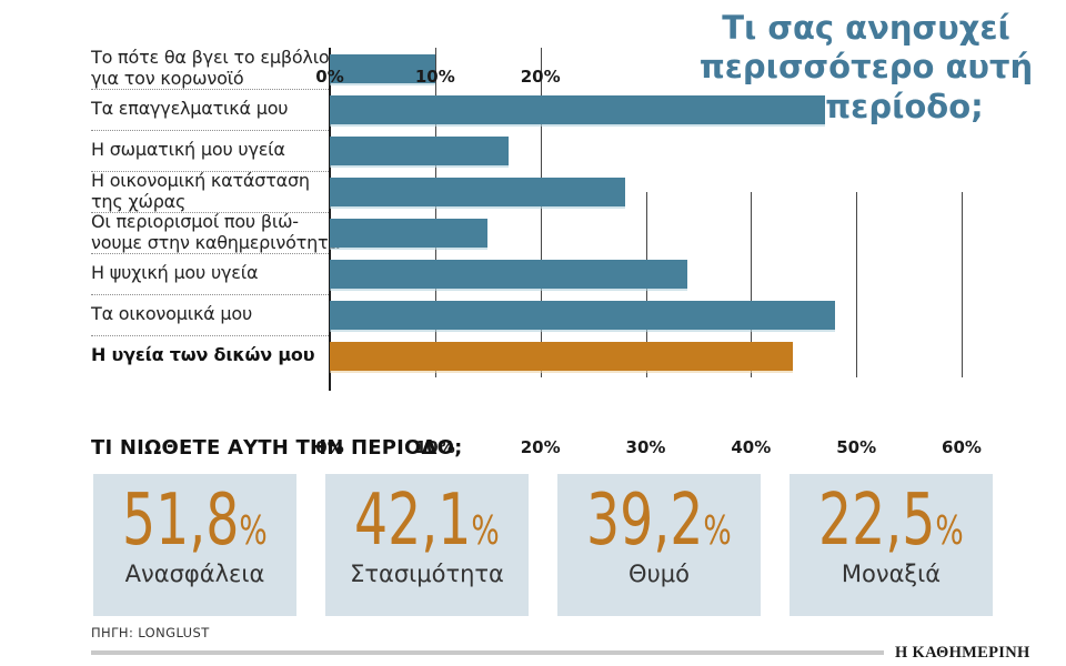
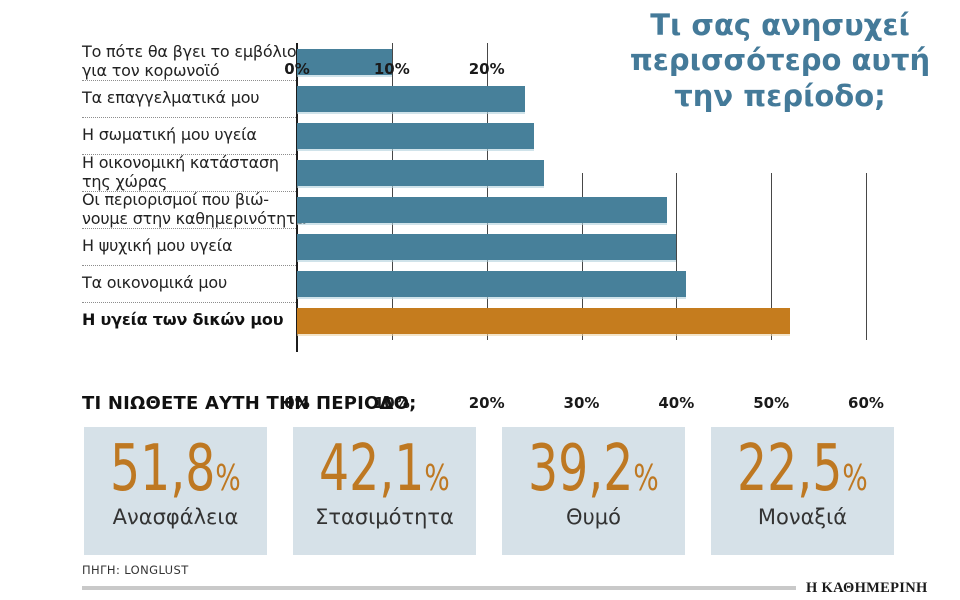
Τα επαγγελματικά μου: 47% -> 24%
Η σωματική μου υγεία: 17% -> 25%
Η οικονομική κατάσταση της χώρας: 28% -> 26%
Οι περιορισμοί που βιώ- νουμε στην καθημερινότητα: 15% -> 39%
Η ψυχική μου υγεία: 34% -> 40%
Τα οικονομικά μου: 48% -> 41%
Η υγεία των δικών μου: 44% -> 52%
